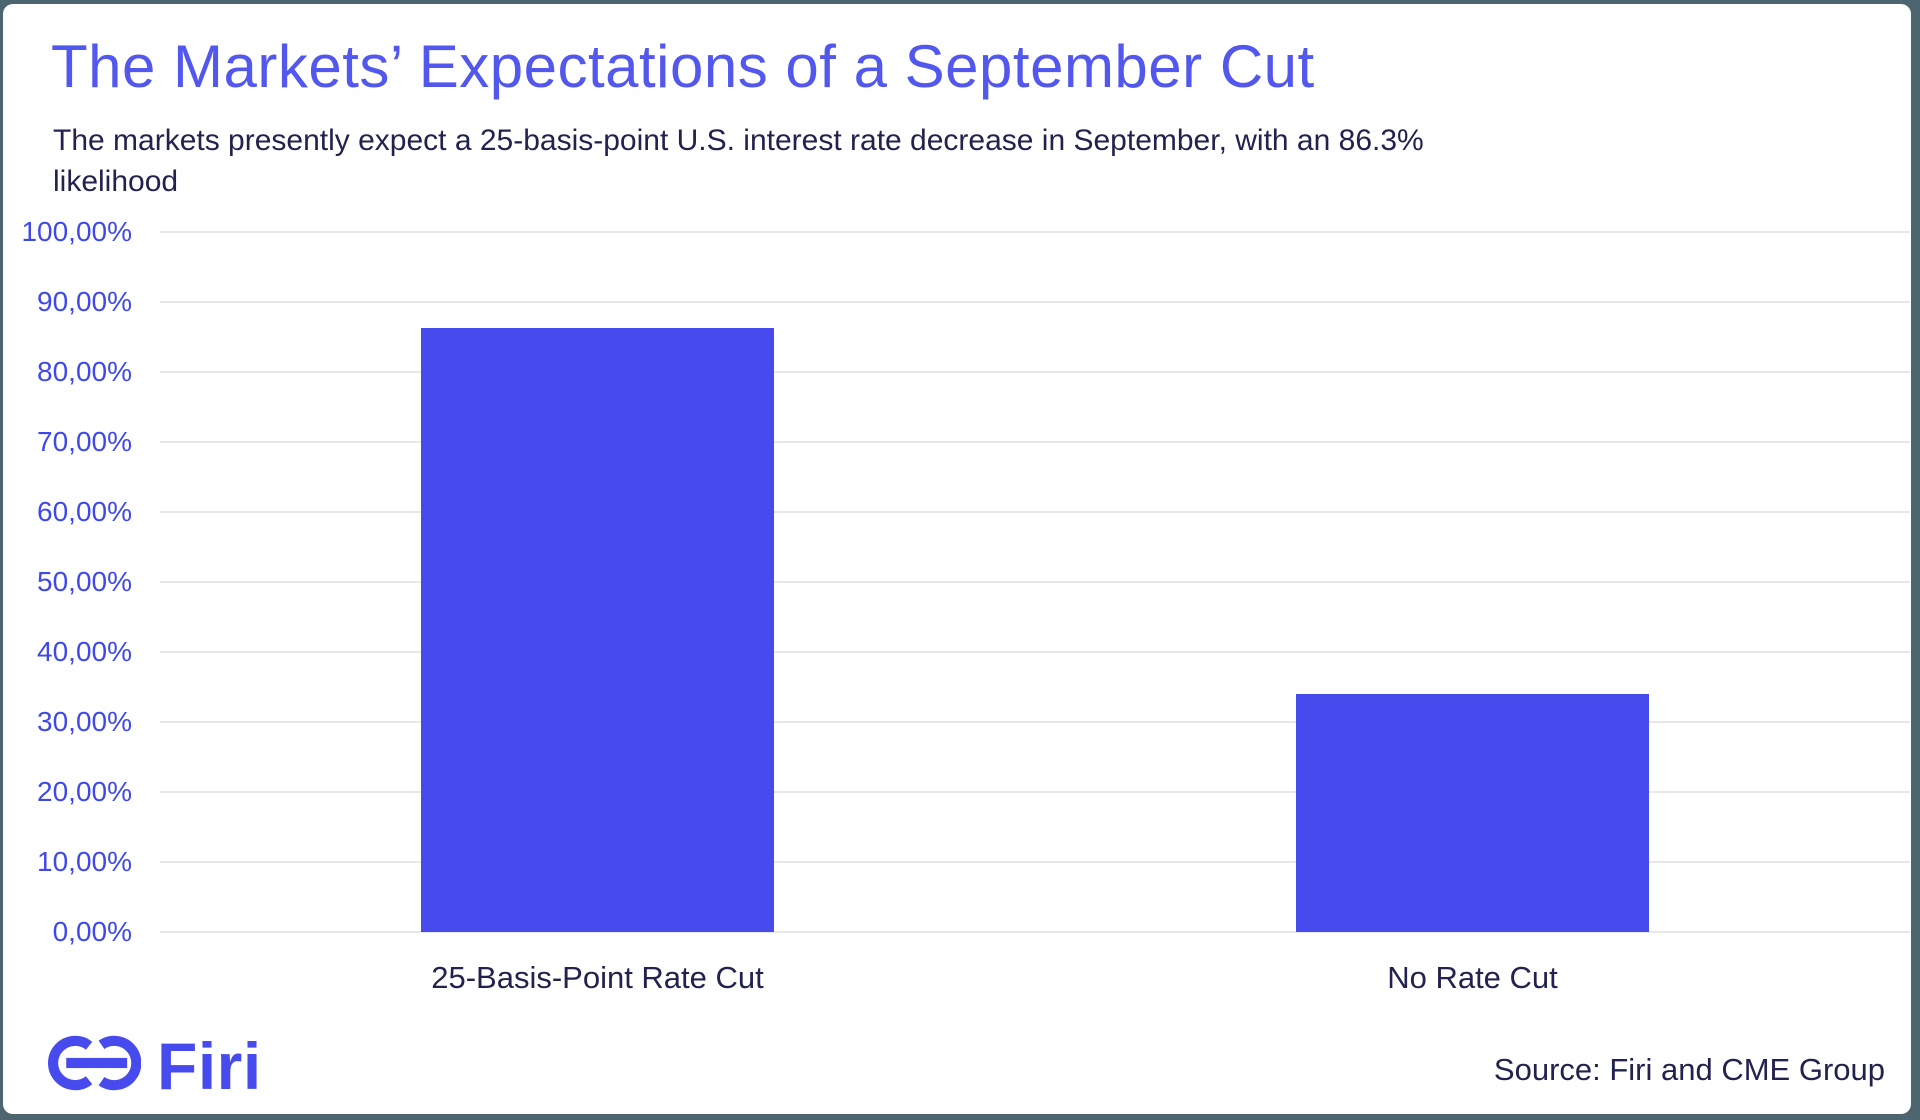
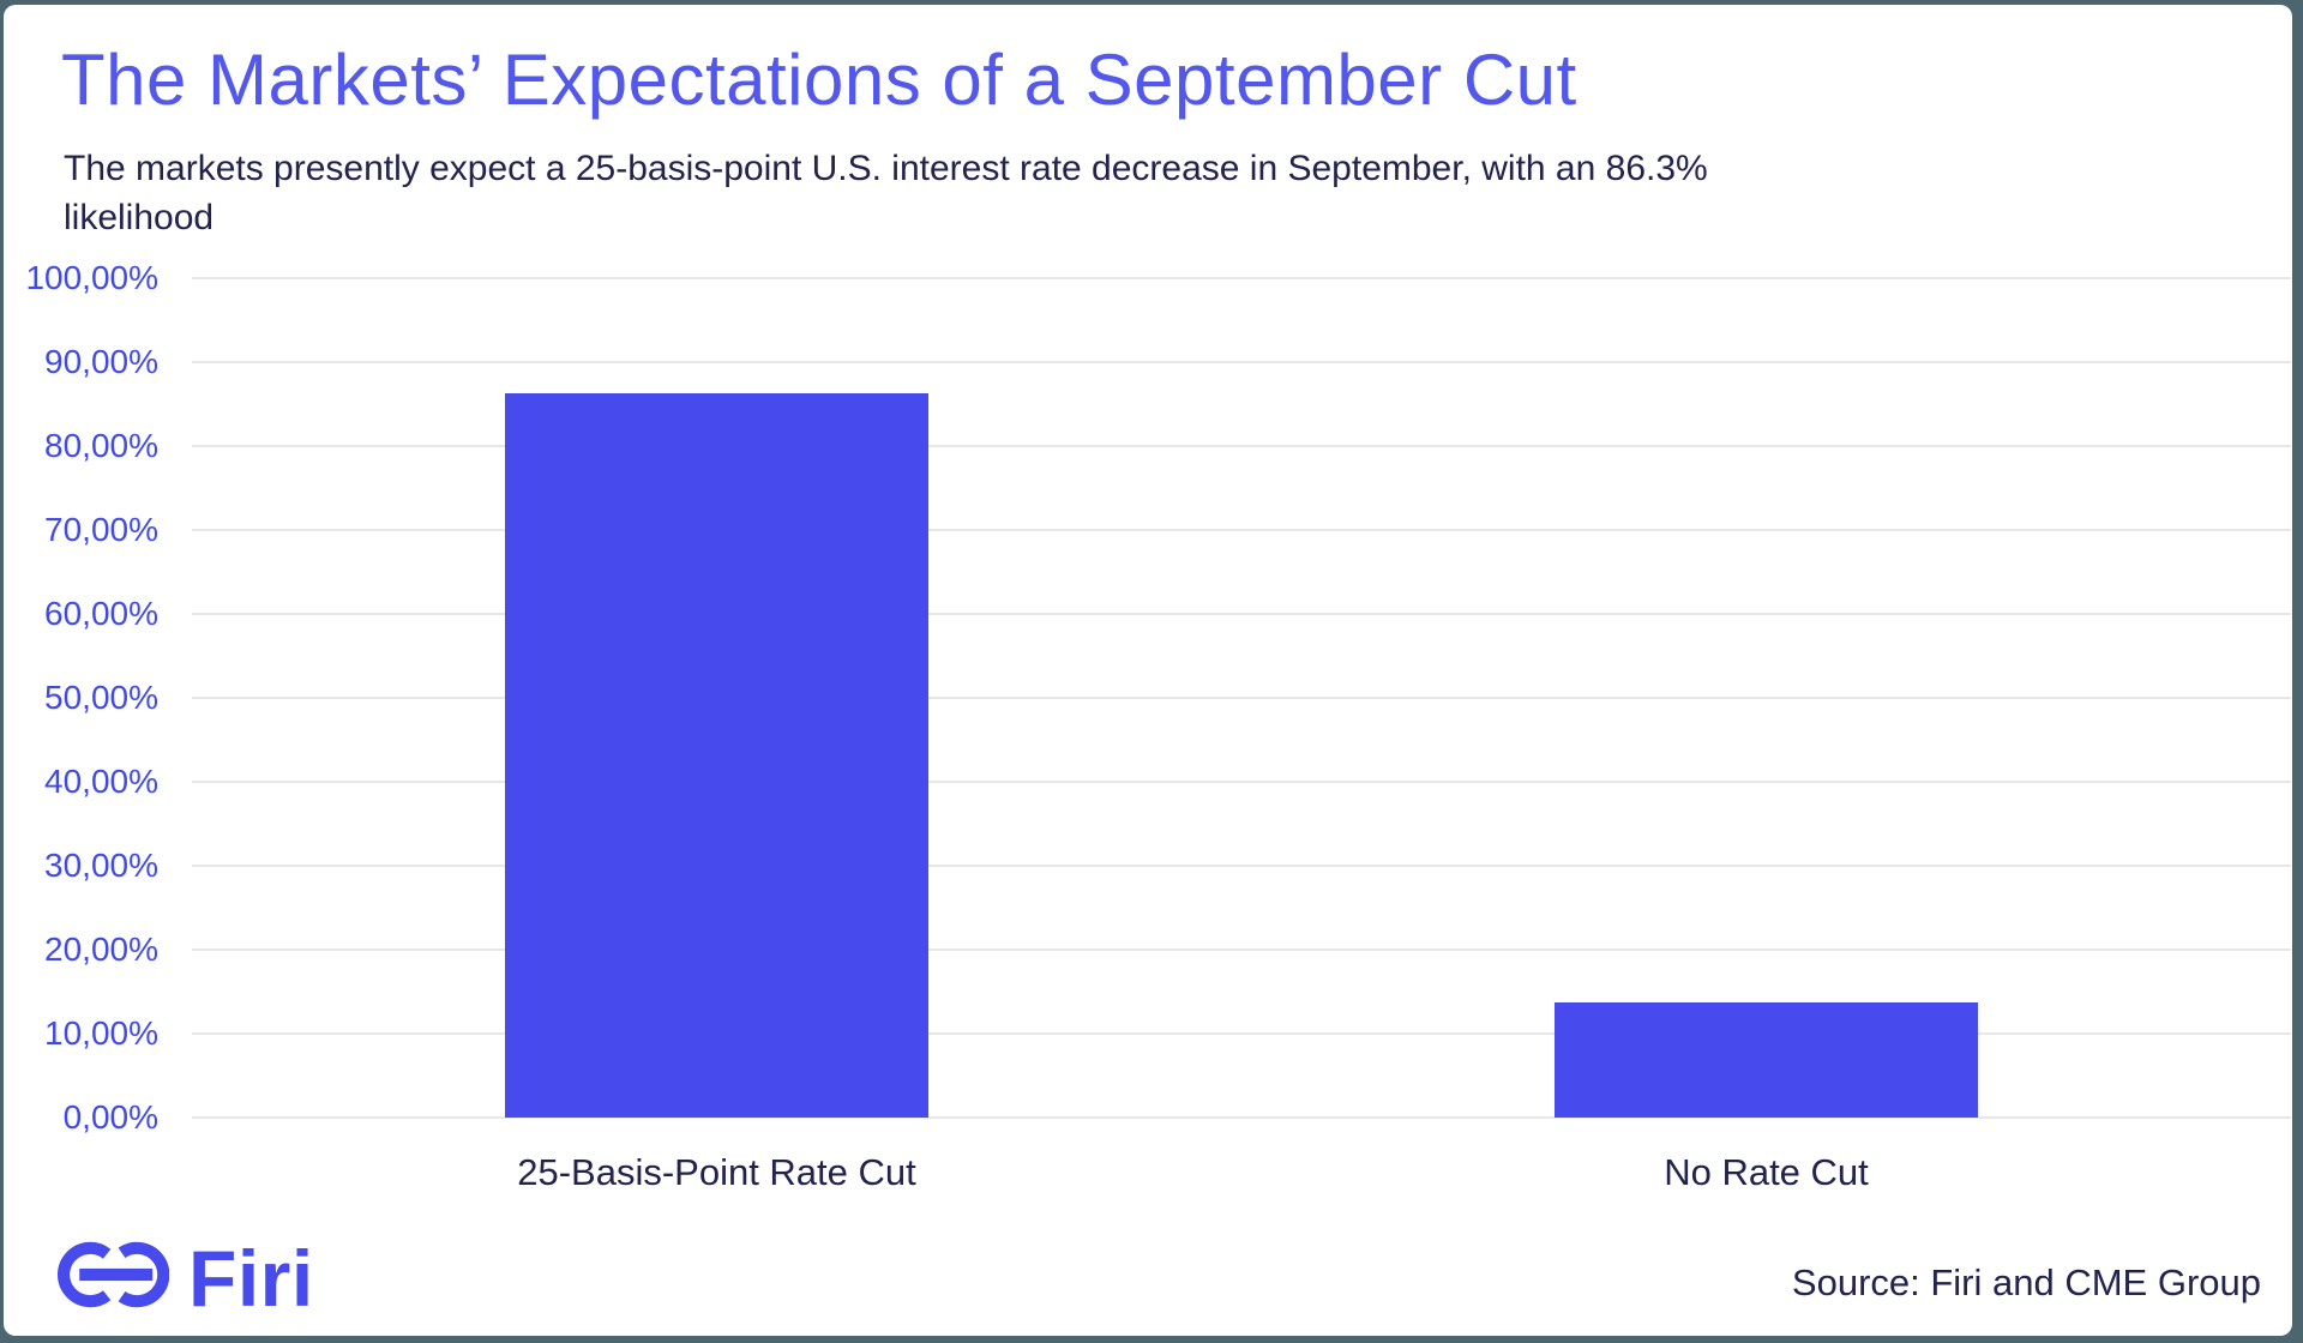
No Rate Cut: 34% -> 14%
